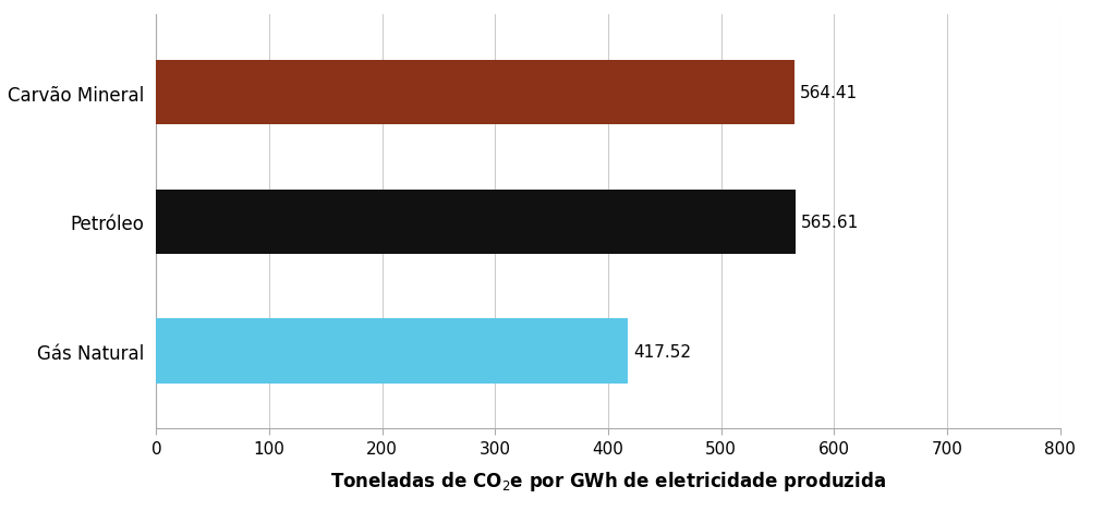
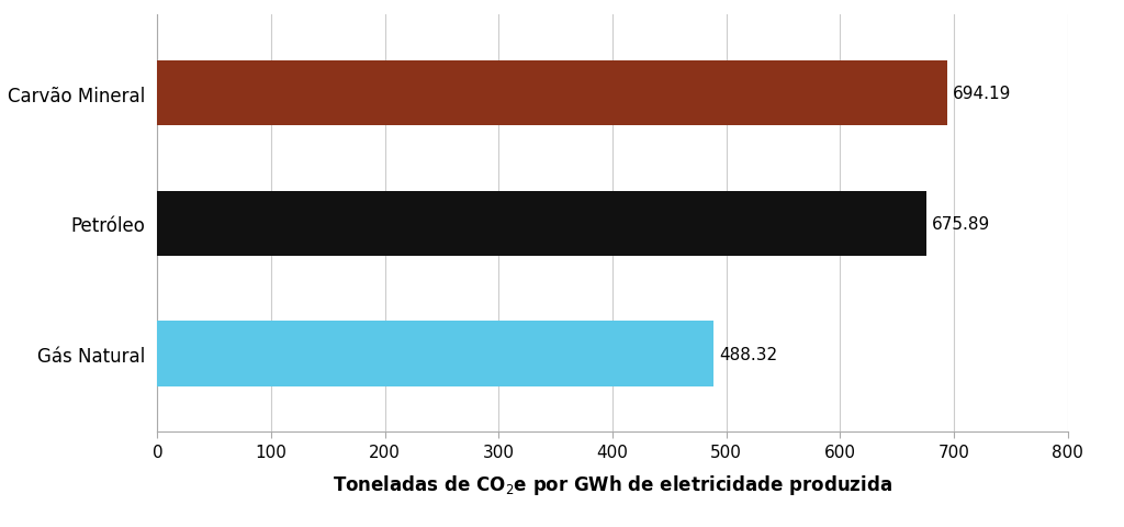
Carvão Mineral: 564.41 -> 694.19
Petróleo: 565.61 -> 675.89
Gás Natural: 417.52 -> 488.32
